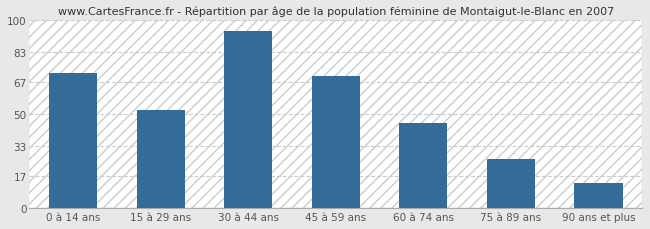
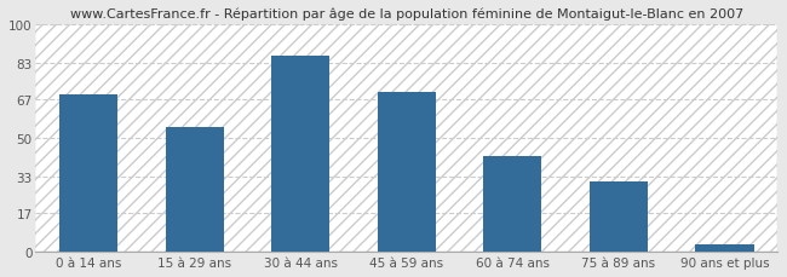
0 à 14 ans: 72 -> 69
15 à 29 ans: 52 -> 55
30 à 44 ans: 94 -> 86
60 à 74 ans: 45 -> 42
75 à 89 ans: 26 -> 31
90 ans et plus: 13 -> 3
